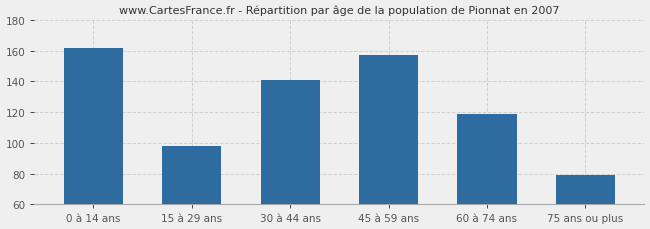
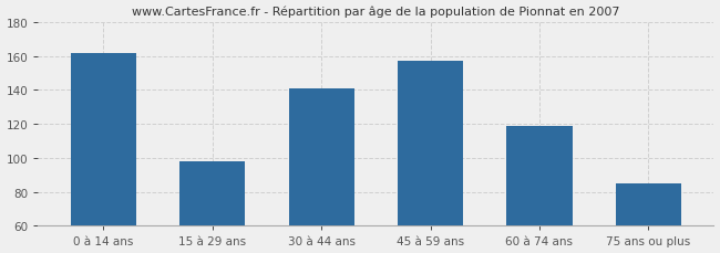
75 ans ou plus: 79 -> 85
